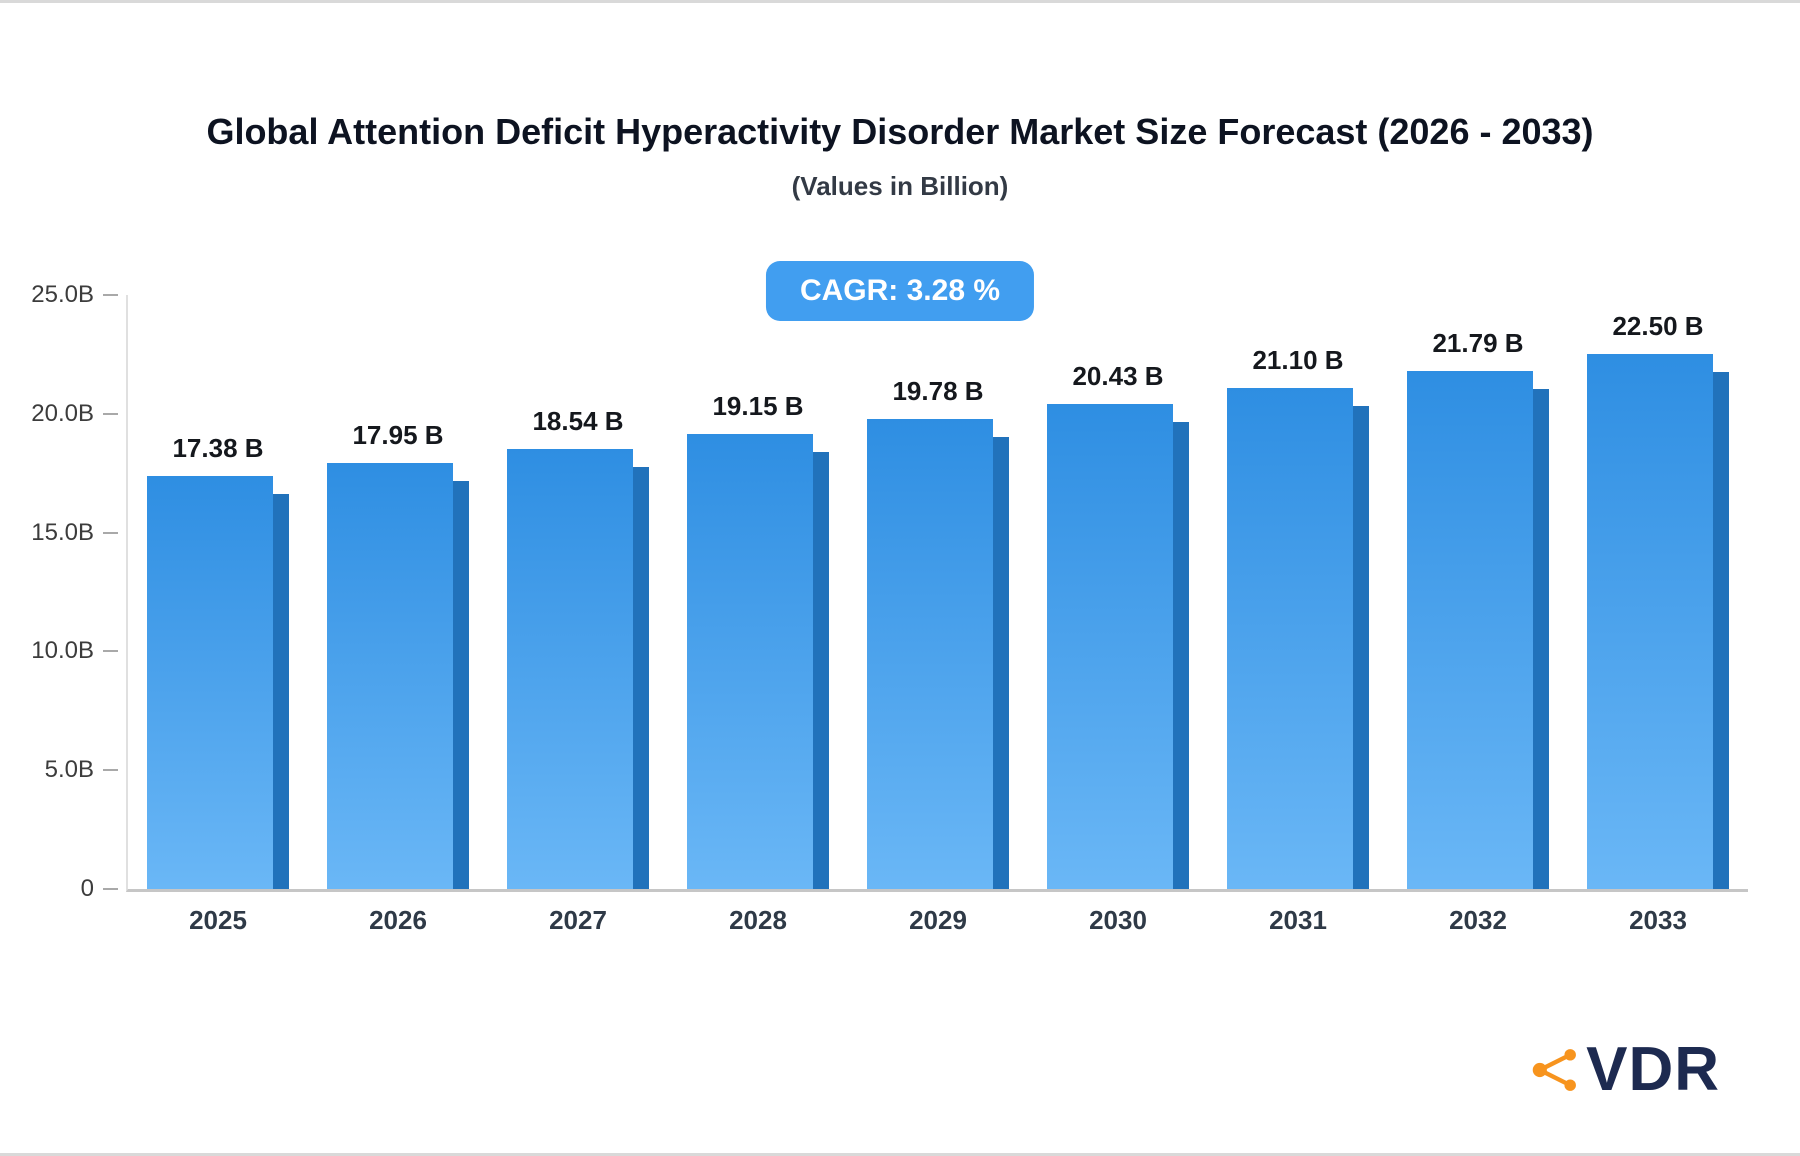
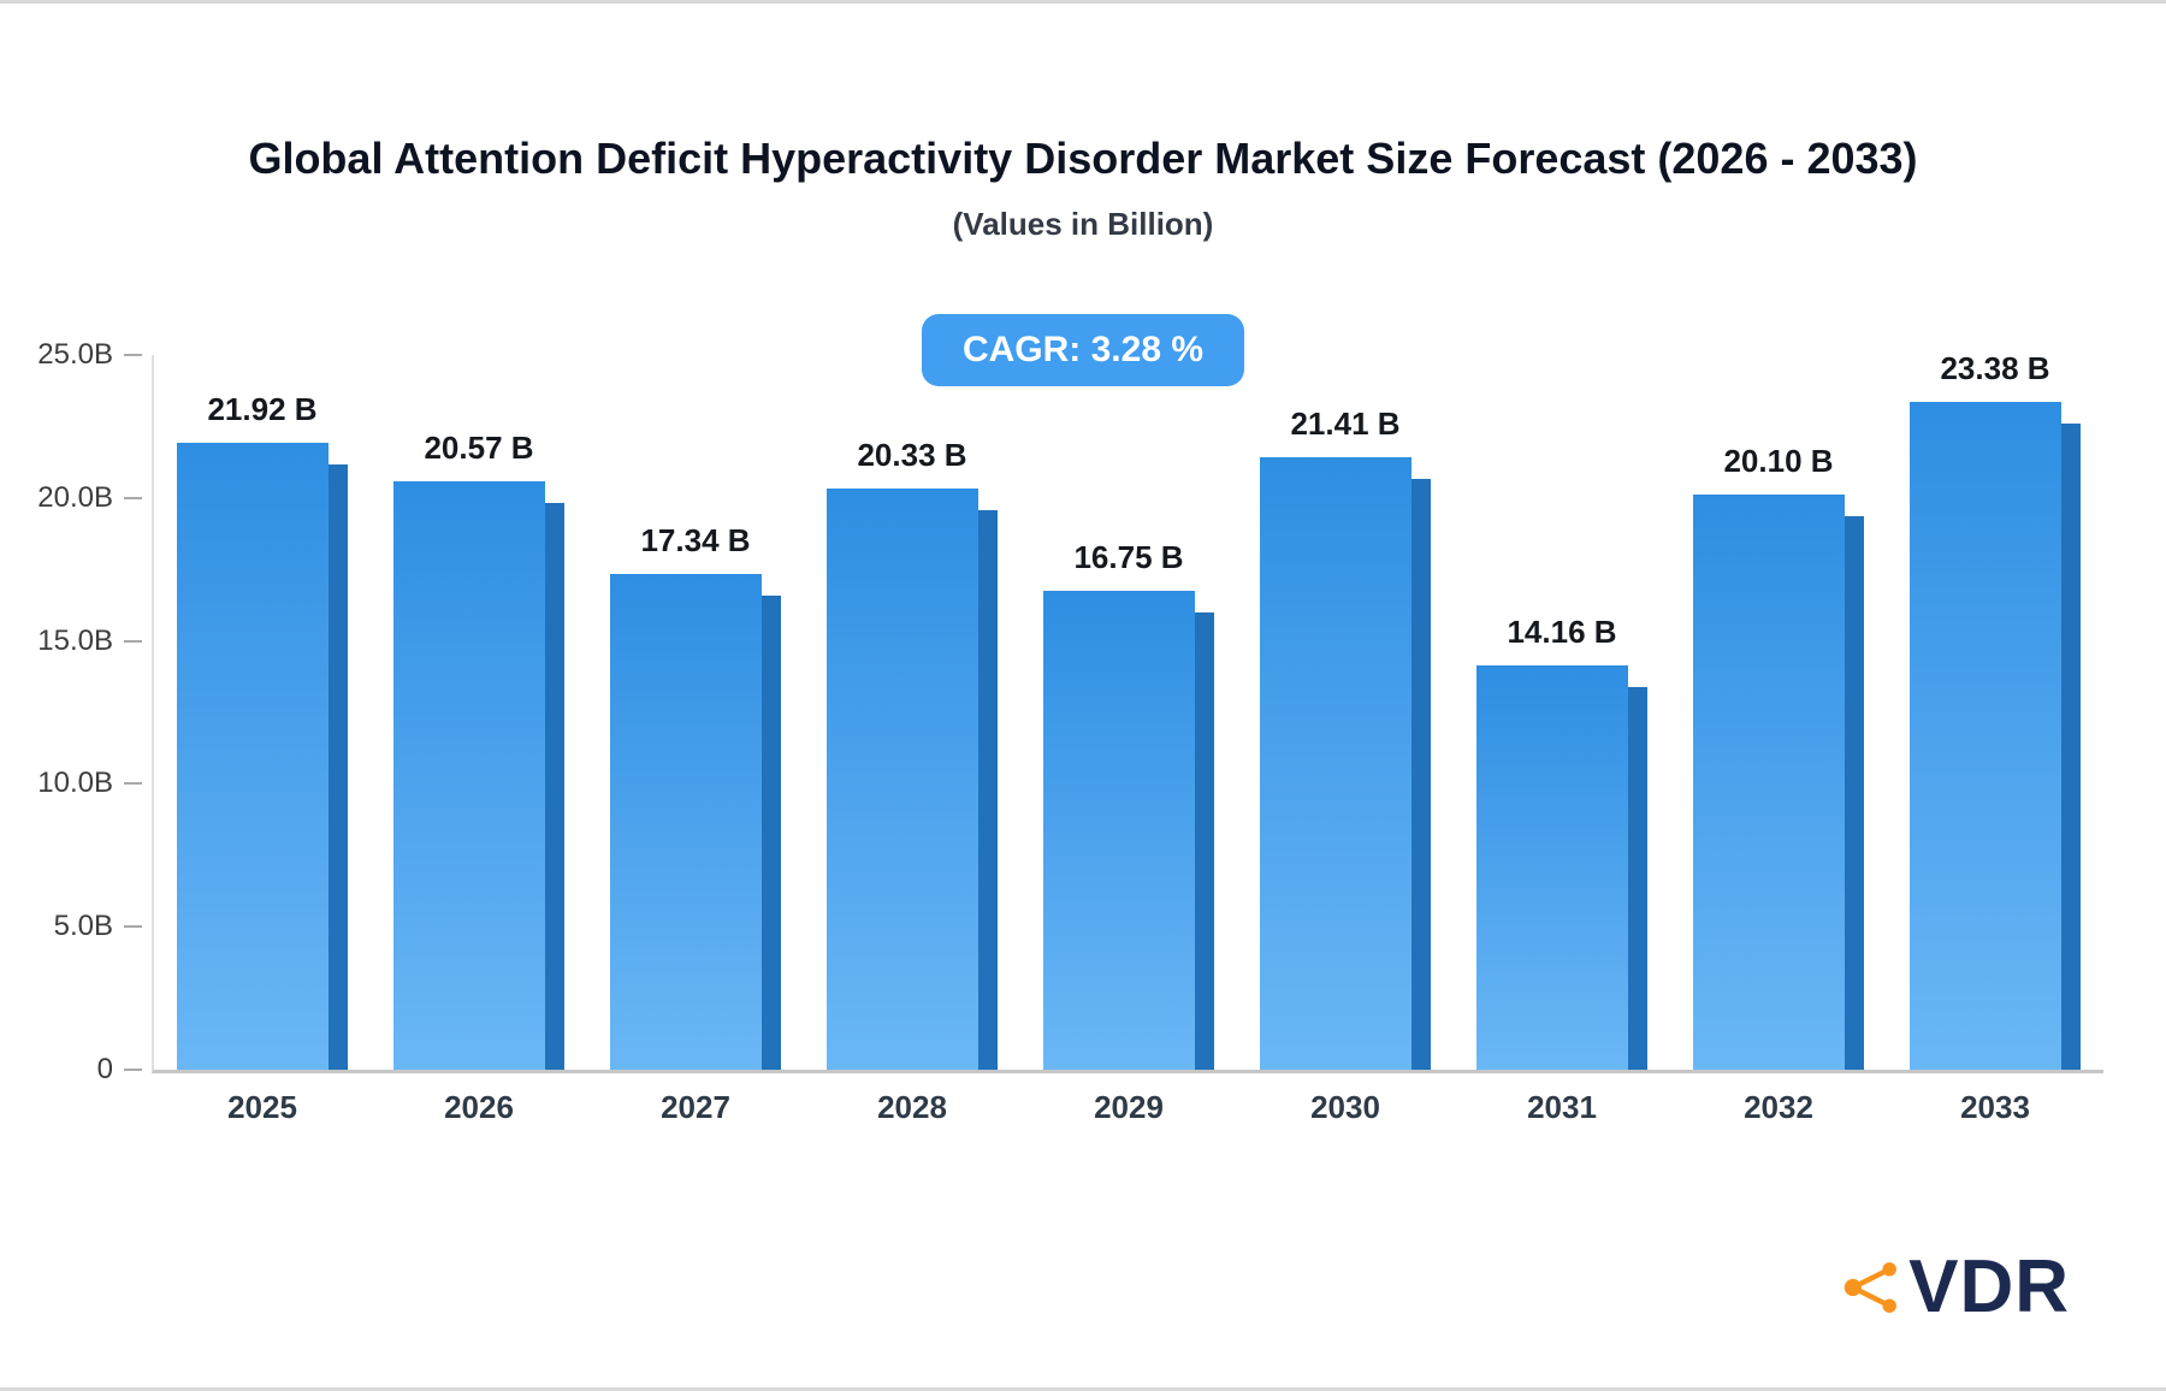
2025: 17.38 -> 21.92
2026: 17.95 -> 20.57
2027: 18.54 -> 17.34
2028: 19.15 -> 20.33
2029: 19.78 -> 16.75
2030: 20.43 -> 21.41
2031: 21.10 -> 14.16
2032: 21.79 -> 20.10
2033: 22.50 -> 23.38
